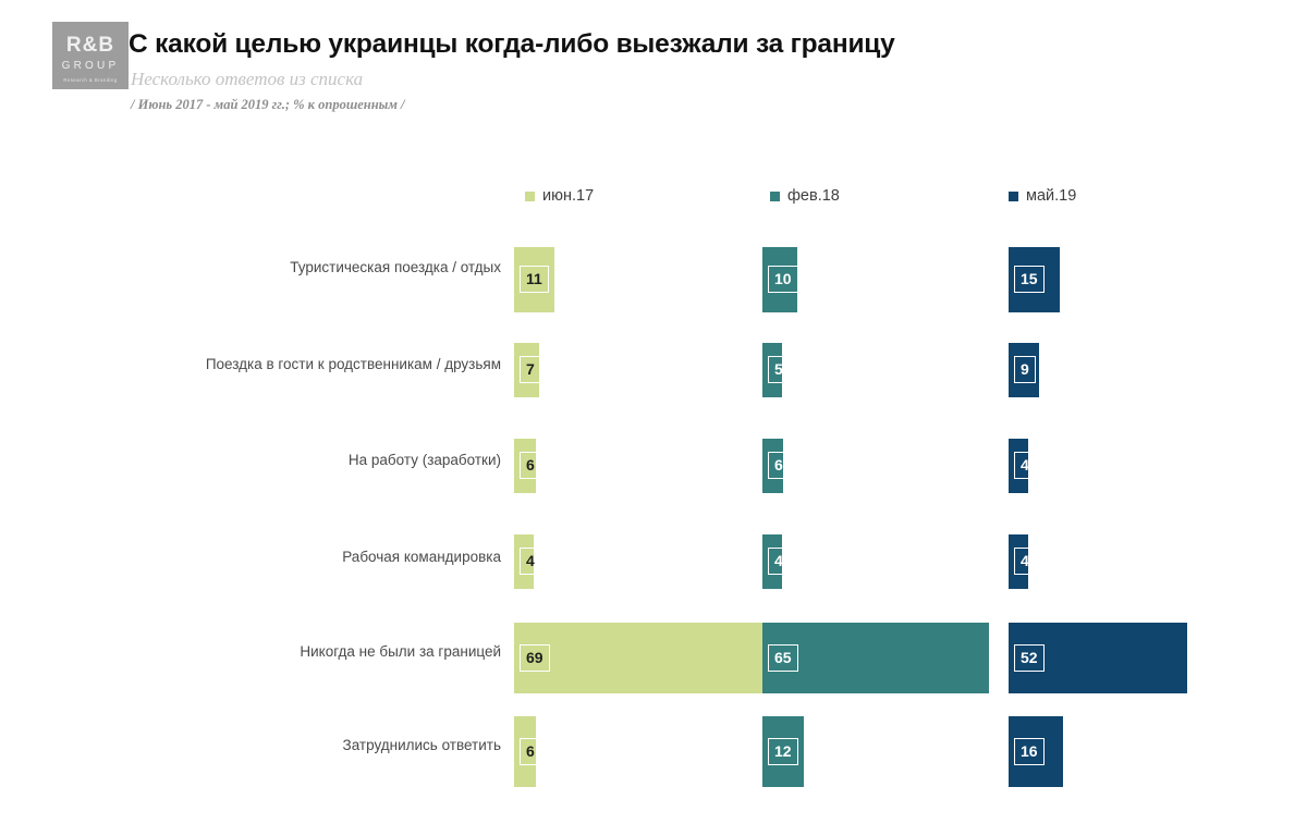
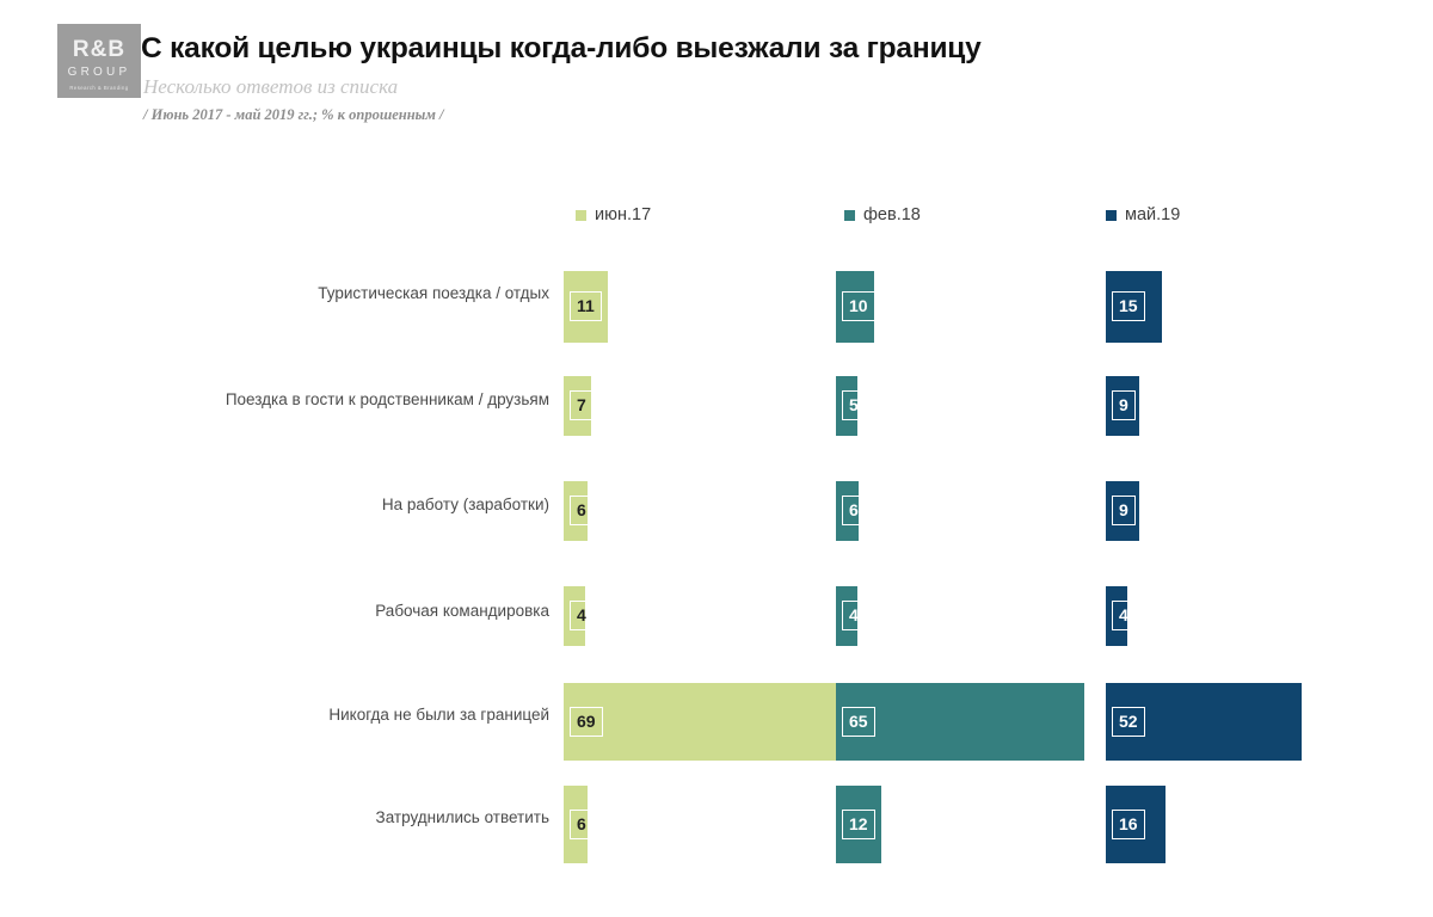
май.19/На работу (заработки): 4 -> 9
